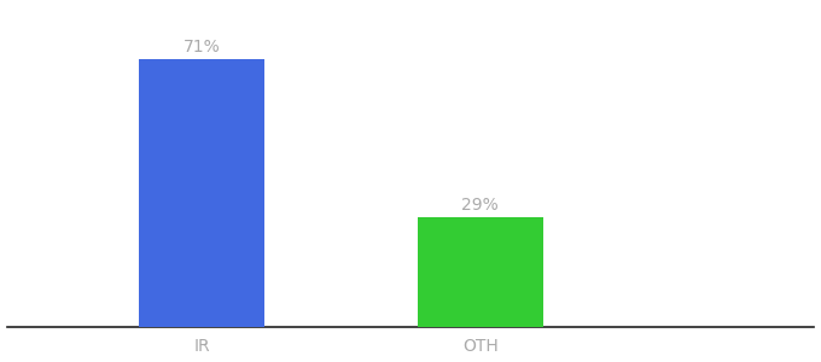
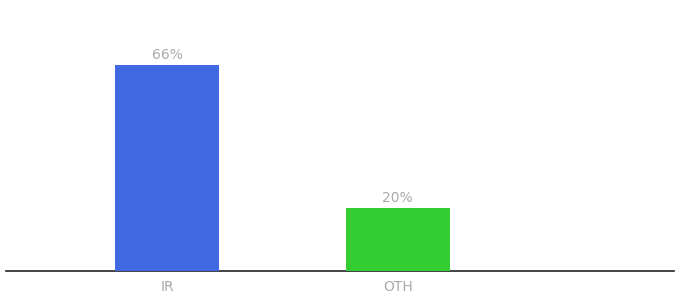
IR: 71% -> 66%
OTH: 29% -> 20%
